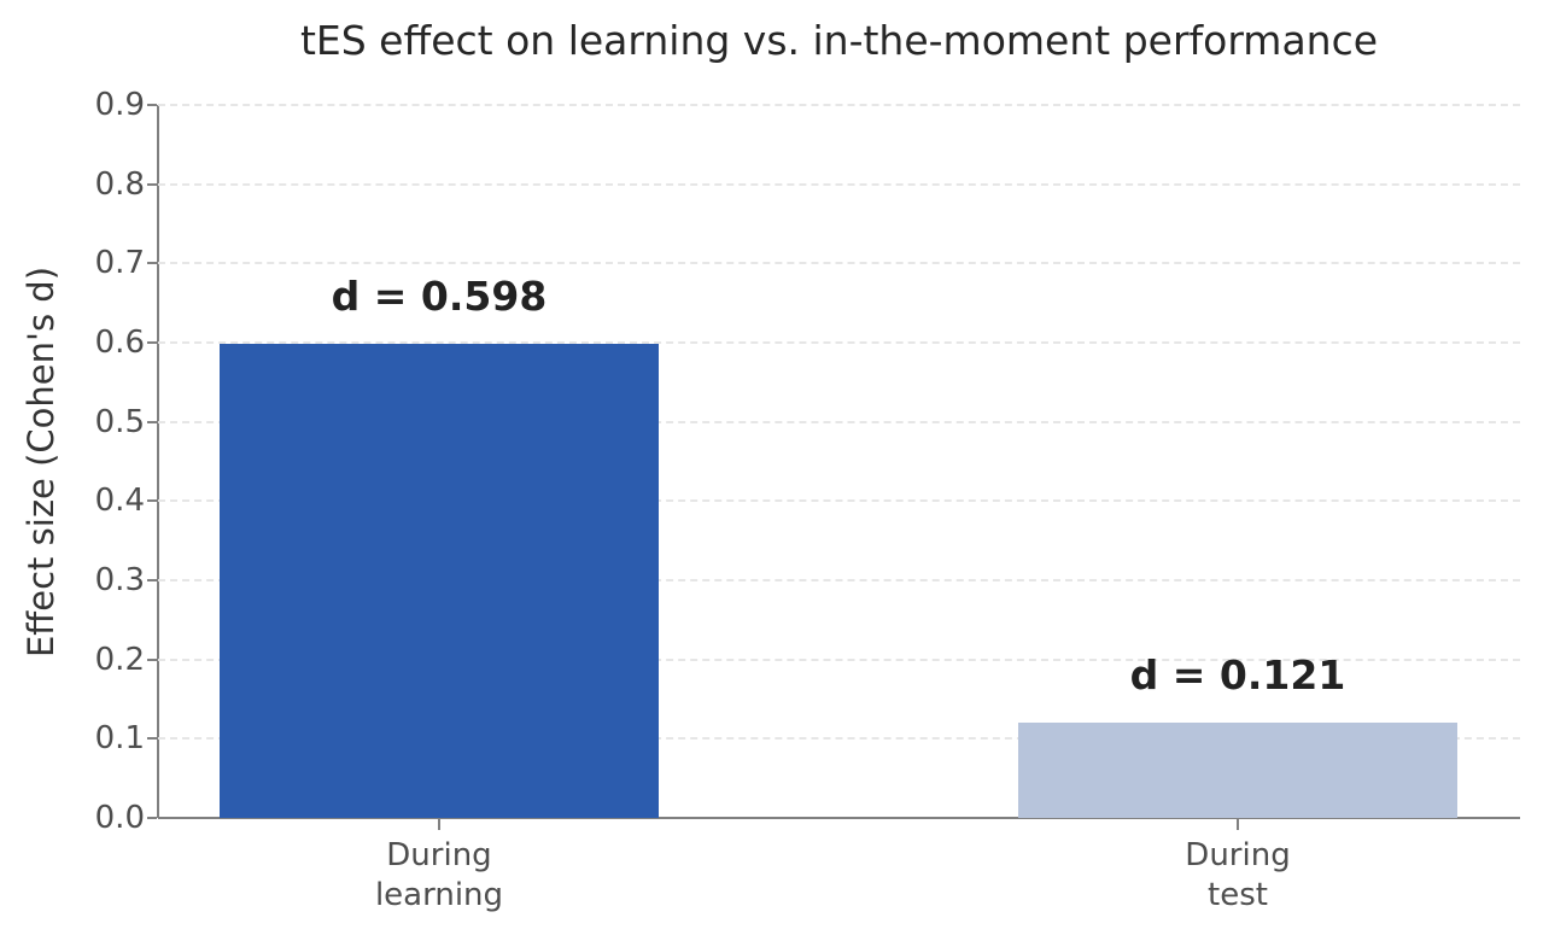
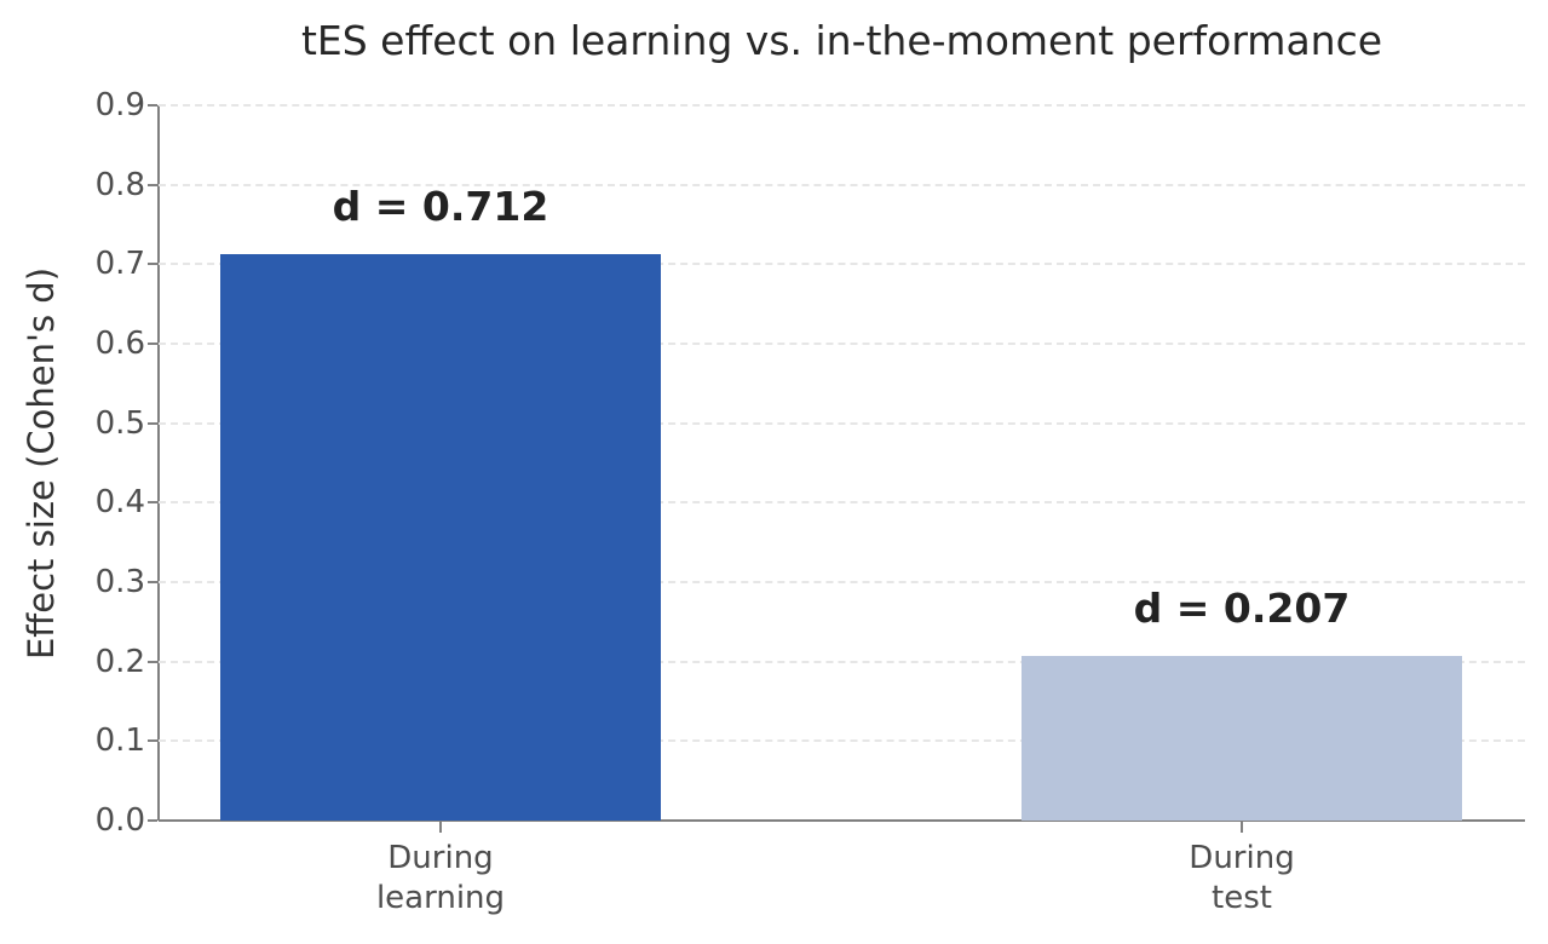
During learning: 0.598 -> 0.712
During test: 0.121 -> 0.207
